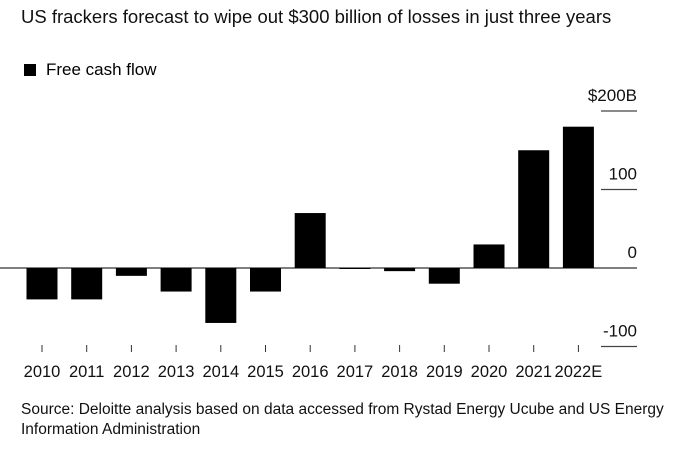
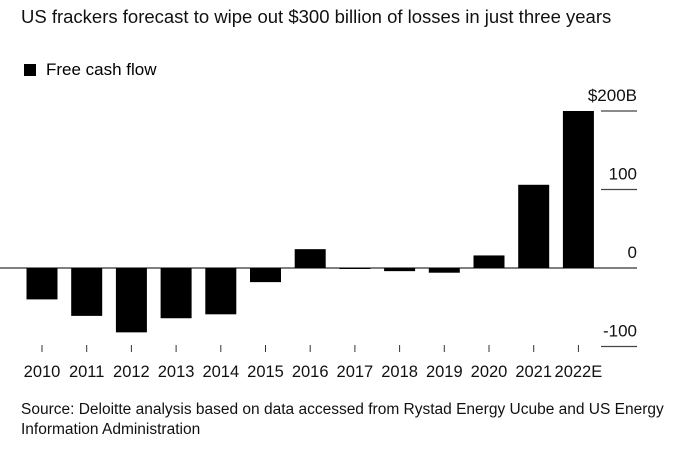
2011: -$40B -> -$60B
2012: -$10B -> -$80B
2013: -$30B -> -$60B
2014: -$70B -> -$60B
2015: -$30B -> -$20B
2016: $70B -> $20B
2019: -$20B -> -$10B
2020: $30B -> $20B
2021: $150B -> $110B
2022E: $180B -> $200B
